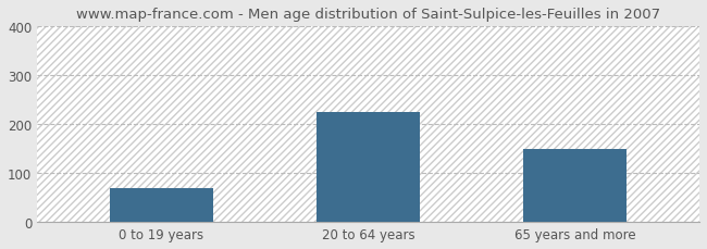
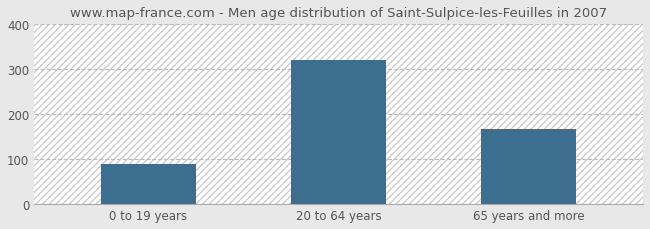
0 to 19 years: 70 -> 90
20 to 64 years: 225 -> 320
65 years and more: 150 -> 168
